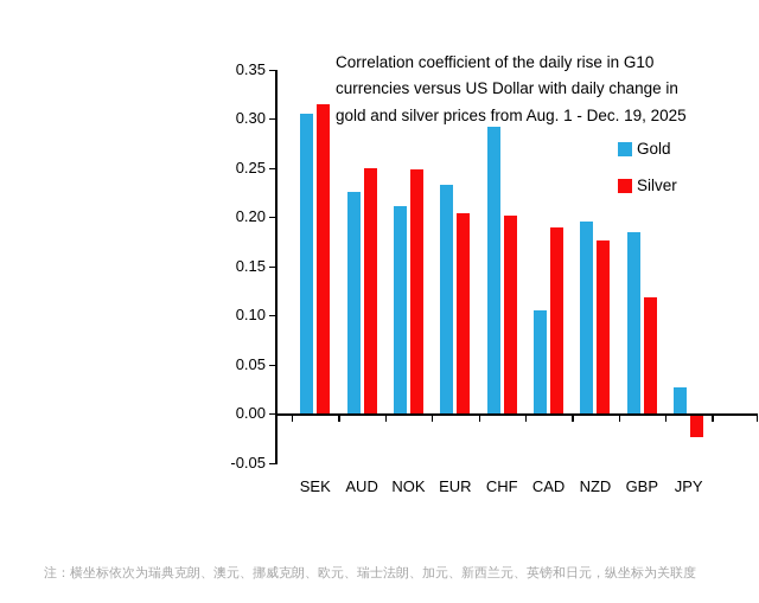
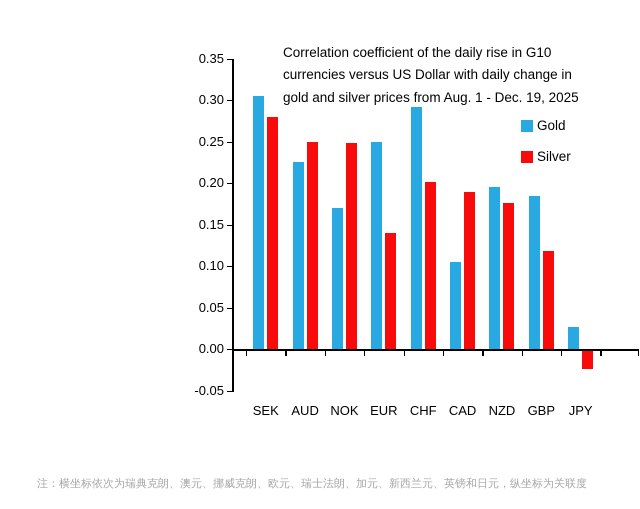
Silver/SEK: 0.32 -> 0.28
Gold/NOK: 0.21 -> 0.17
Gold/EUR: 0.23 -> 0.25
Silver/EUR: 0.20 -> 0.14
